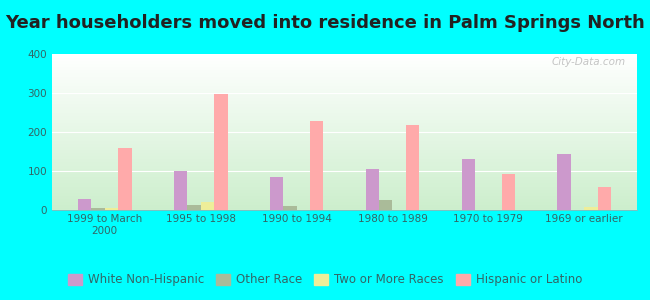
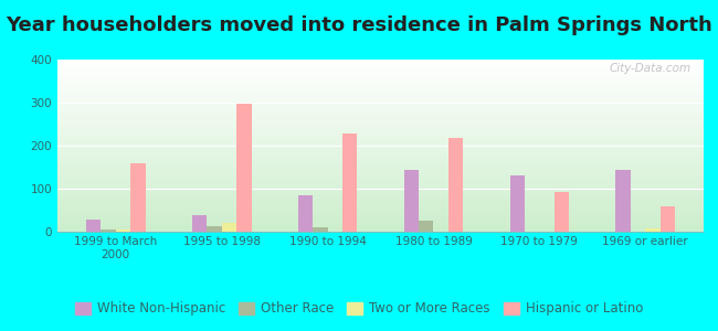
White Non-Hispanic/1995 to 1998: 100 -> 38
White Non-Hispanic/1980 to 1989: 105 -> 143
